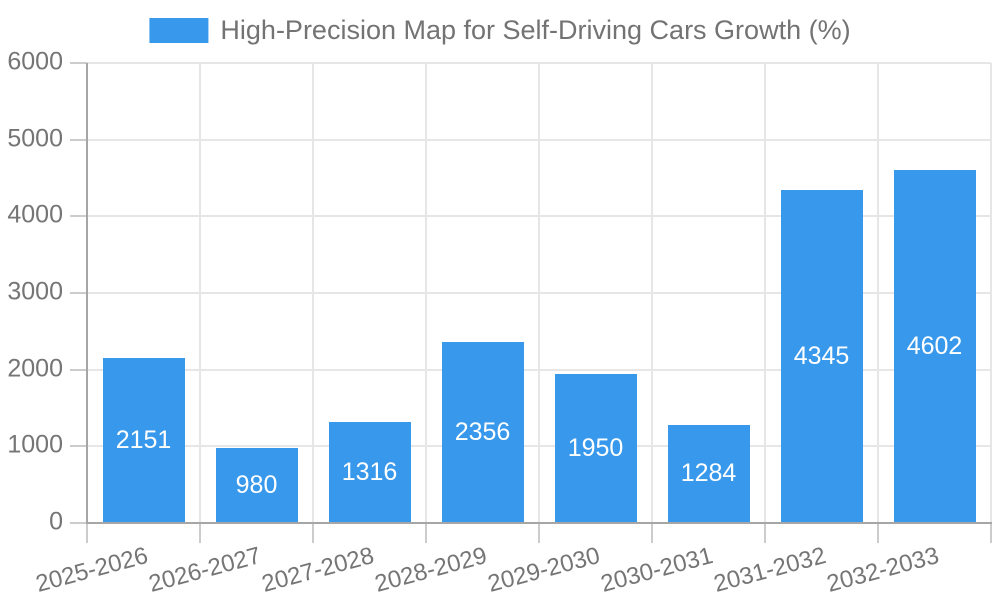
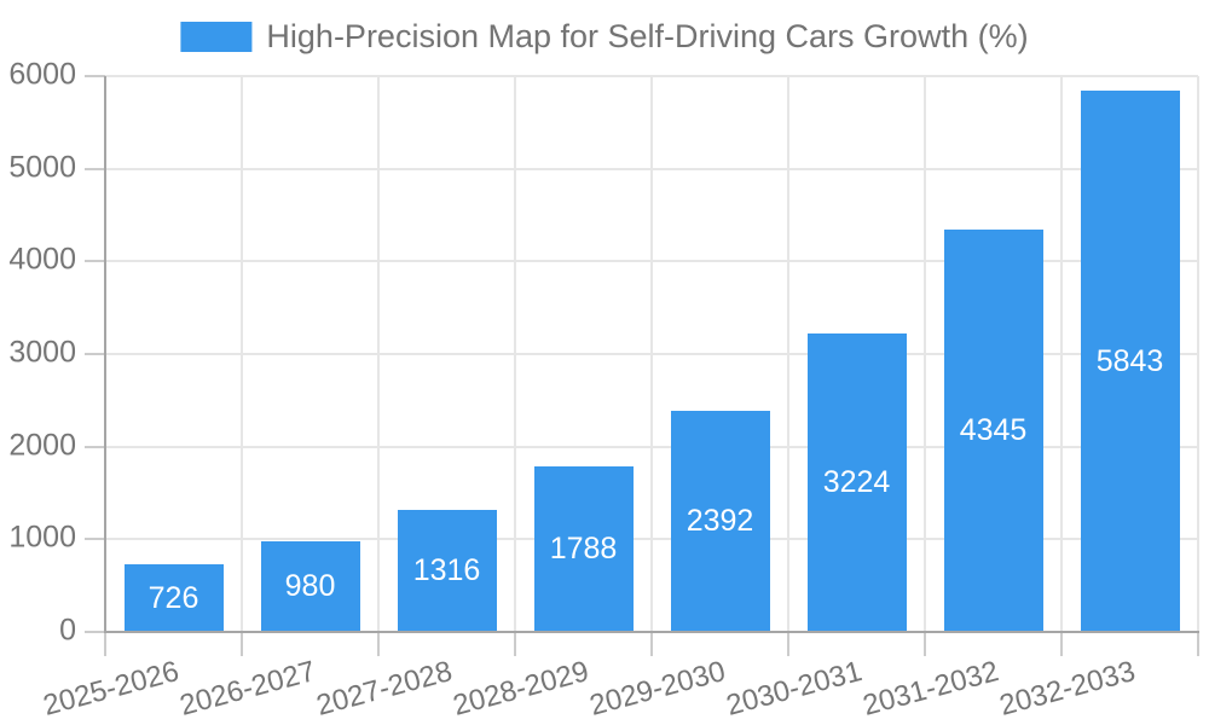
2025-2026: 2151 -> 726
2028-2029: 2356 -> 1788
2029-2030: 1950 -> 2392
2030-2031: 1284 -> 3224
2032-2033: 4602 -> 5843
